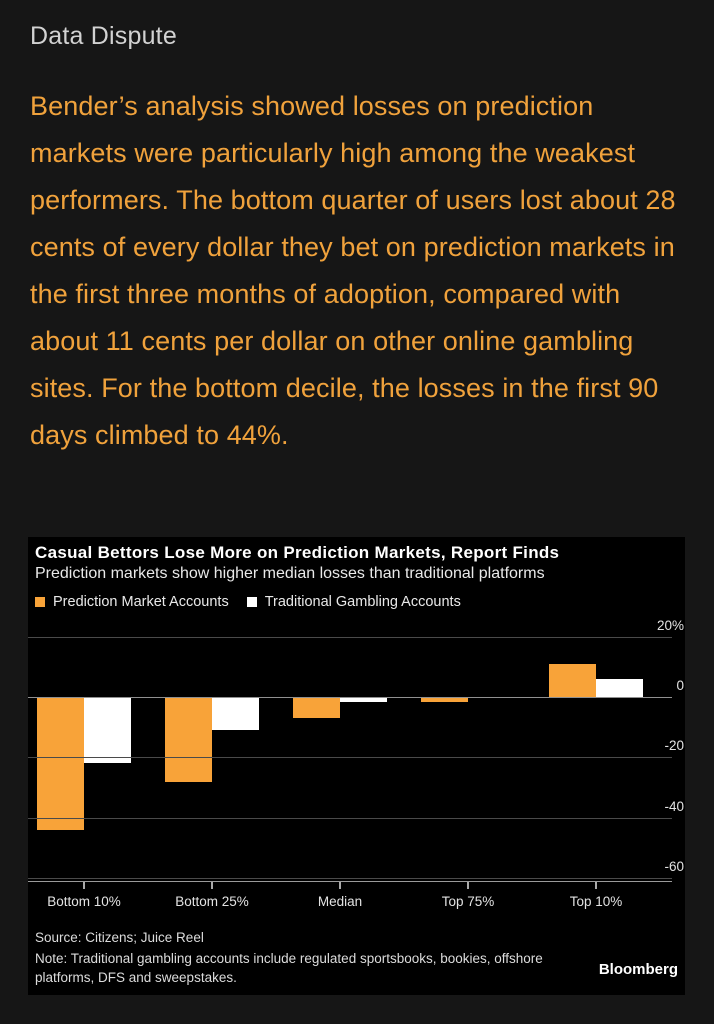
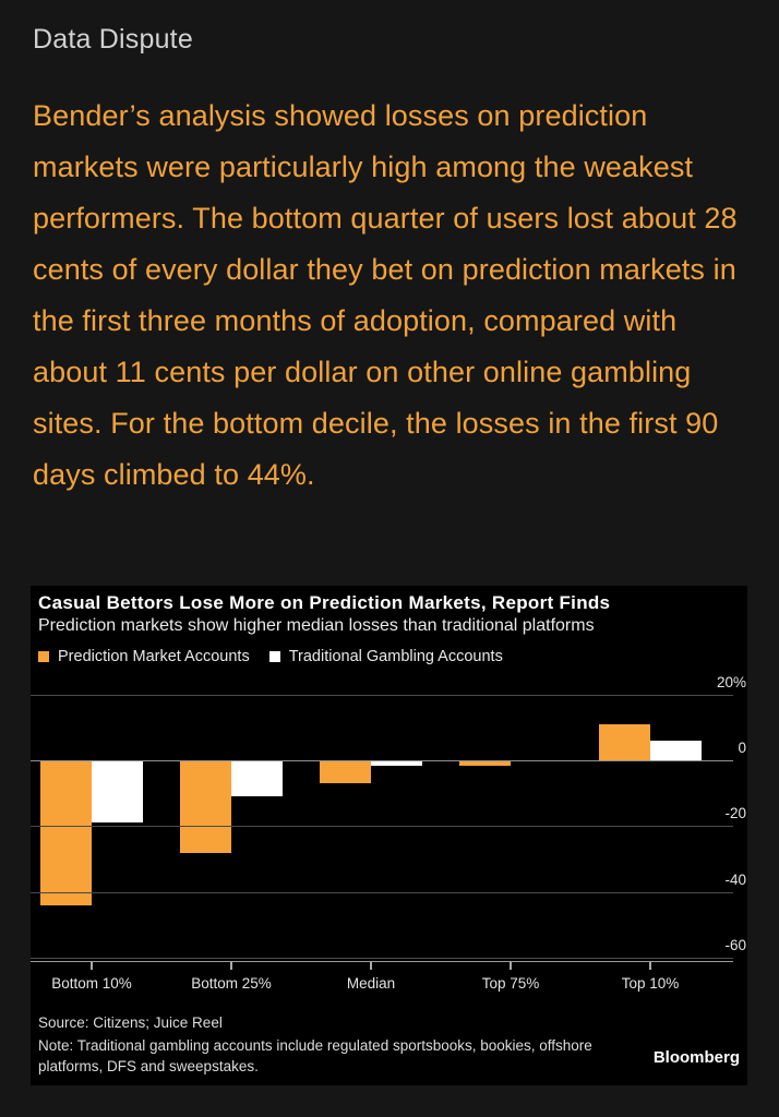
Traditional Gambling Accounts/Bottom 10%: -22% -> -19%
